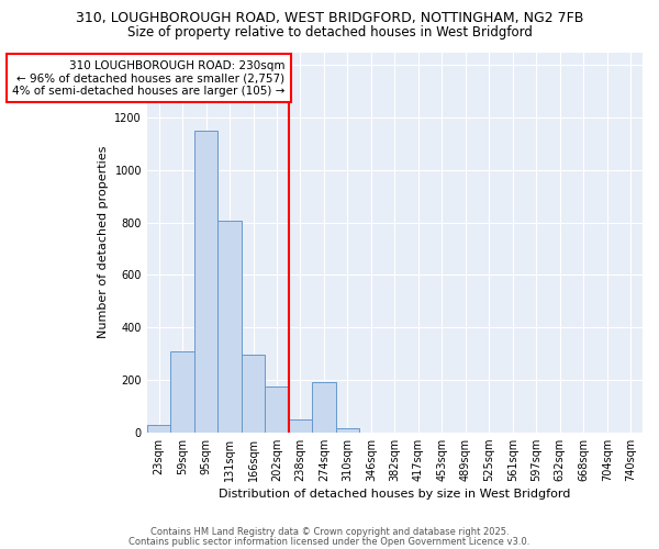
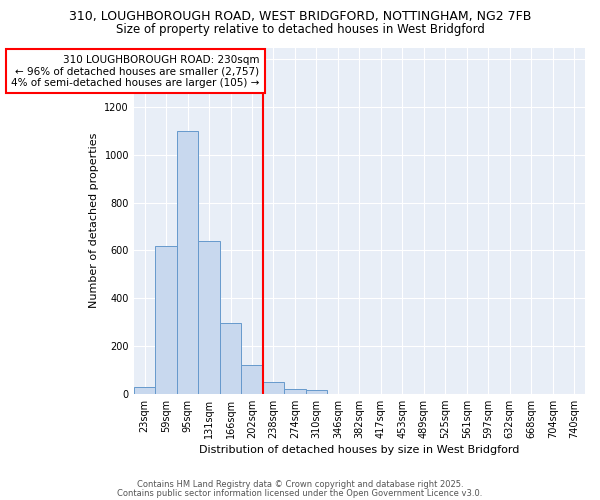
59sqm: 310 -> 620
95sqm: 1150 -> 1100
131sqm: 805 -> 640
202sqm: 175 -> 120
274sqm: 190 -> 20
